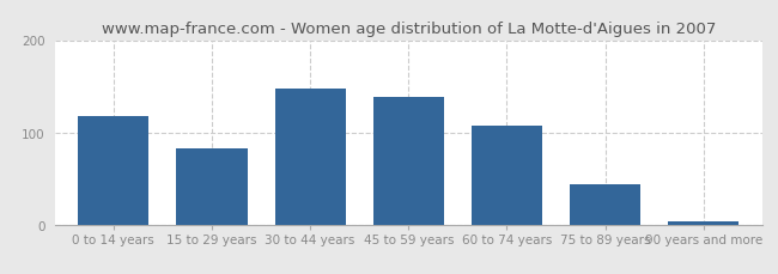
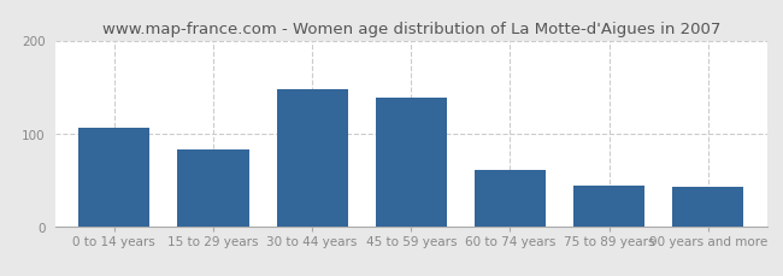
0 to 14 years: 118 -> 106
60 to 74 years: 107 -> 60
90 years and more: 4 -> 42
